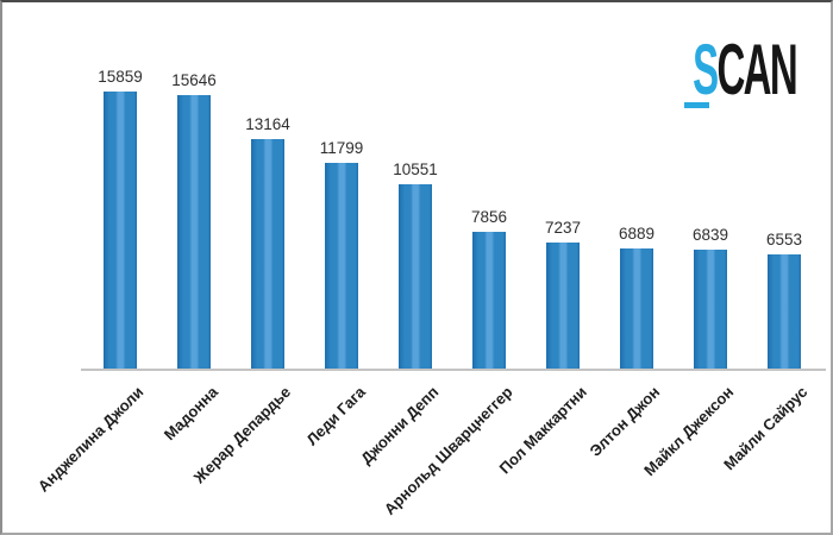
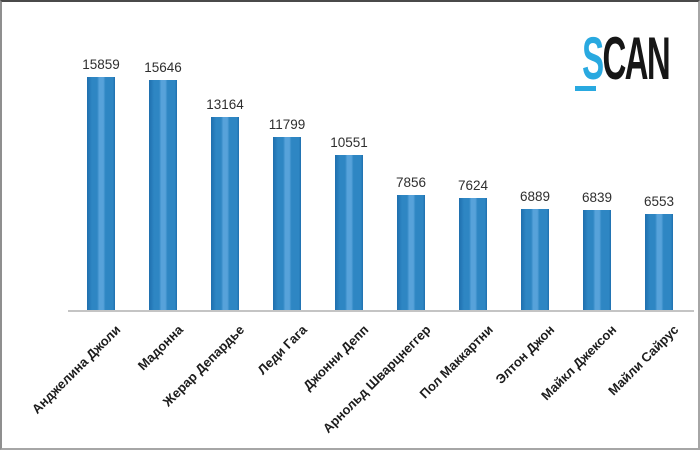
Пол Маккартни: 7237 -> 7624
